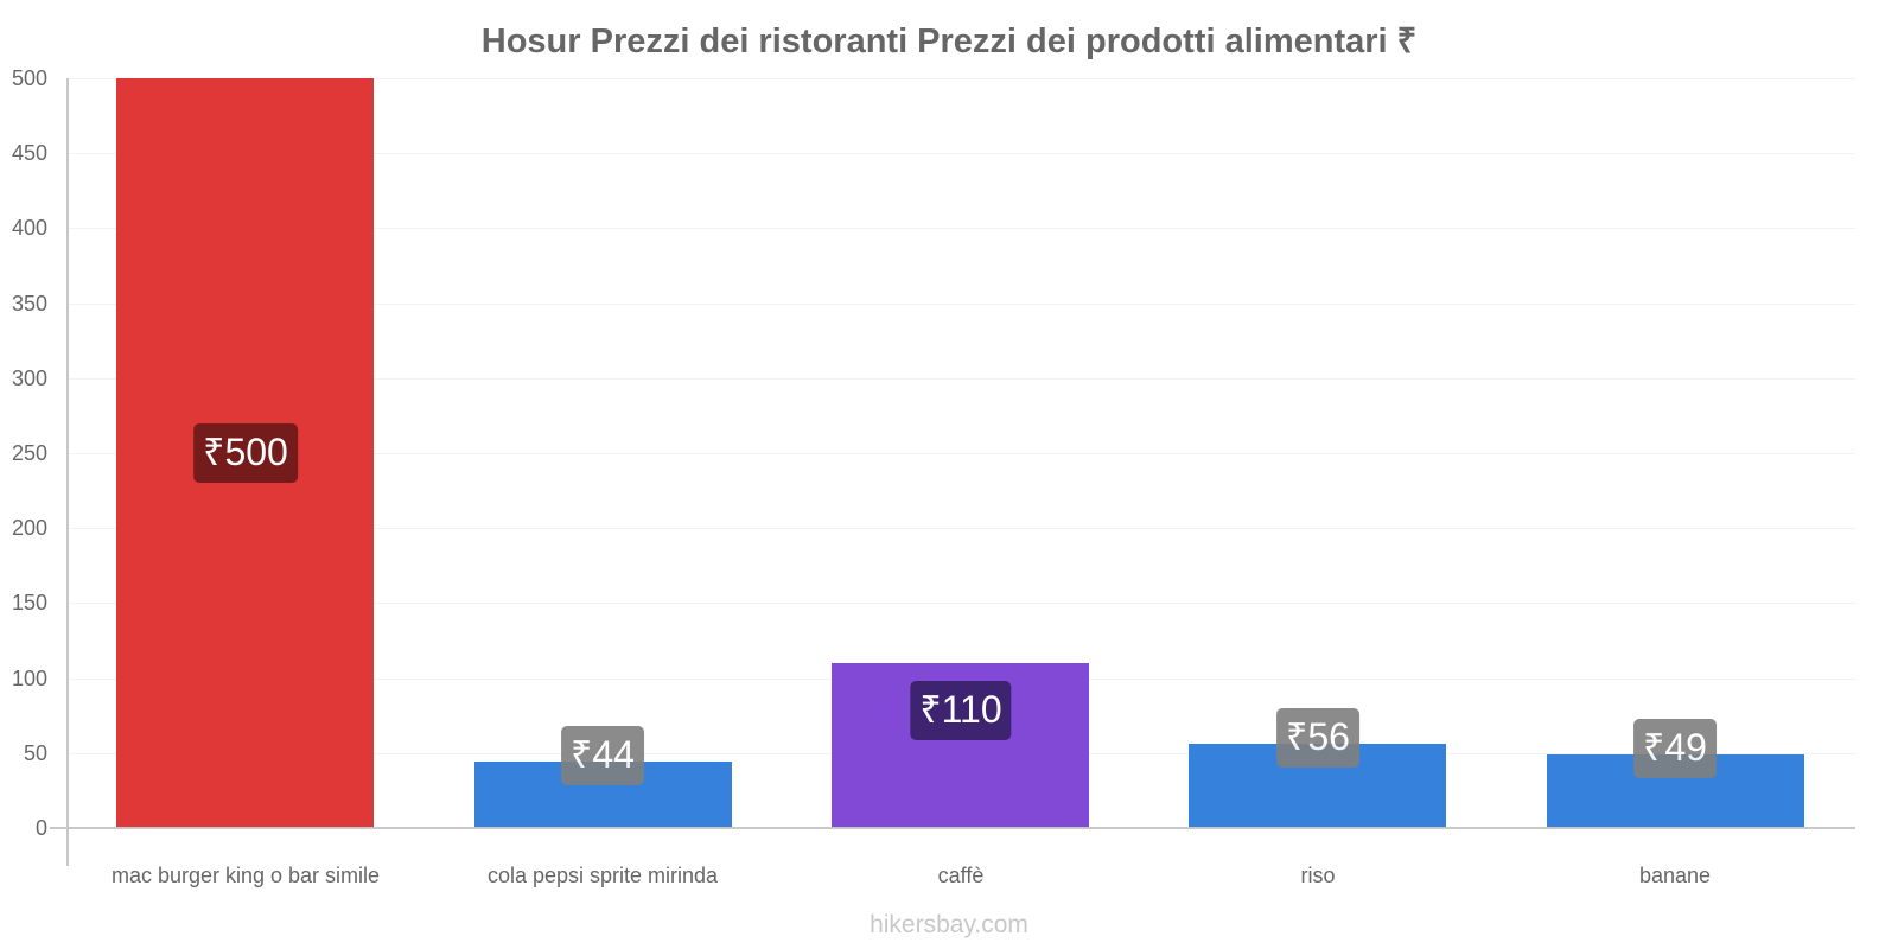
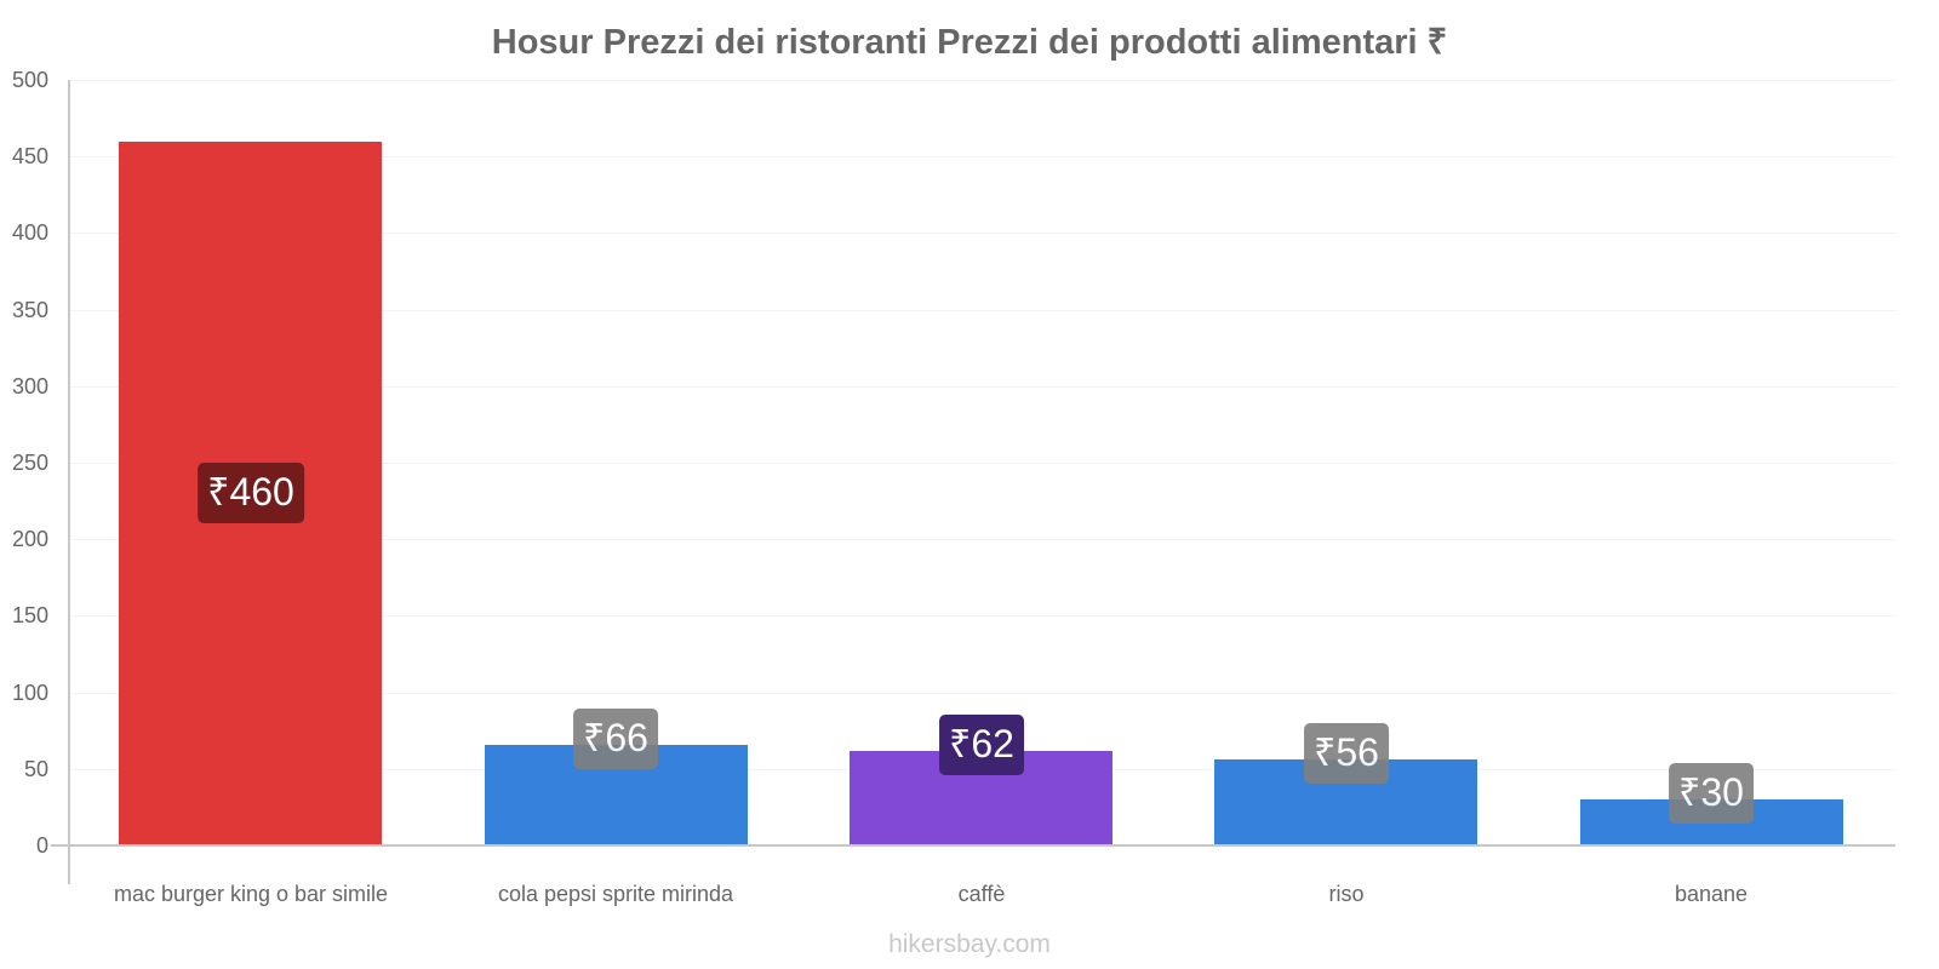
mac burger king o bar simile: 500 -> 460
cola pepsi sprite mirinda: 44 -> 66
caffè: 110 -> 62
banane: 49 -> 30
